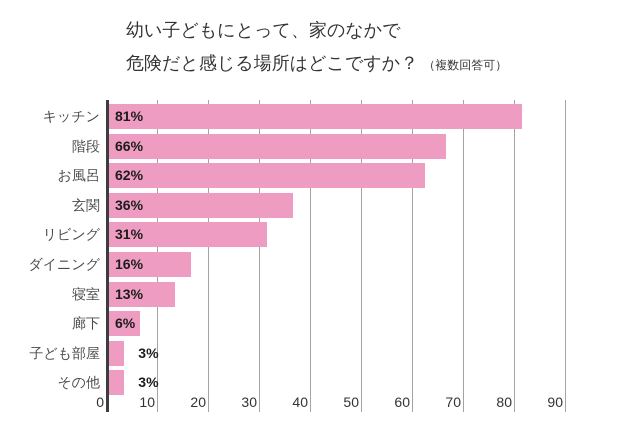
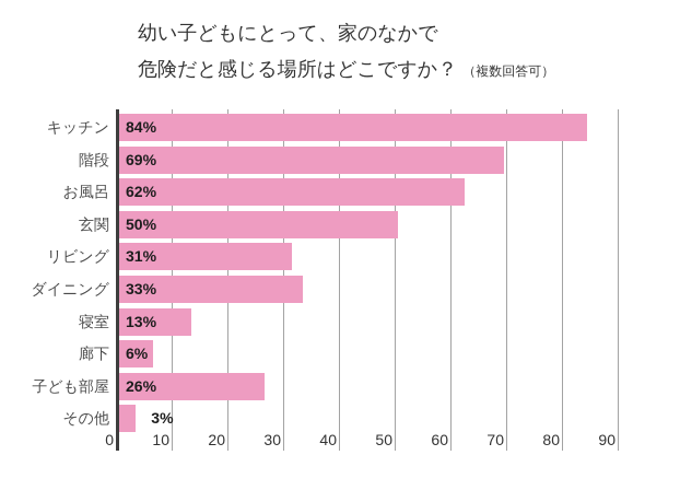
キッチン: 81% -> 84%
階段: 66% -> 69%
玄関: 36% -> 50%
ダイニング: 16% -> 33%
子ども部屋: 3% -> 26%
